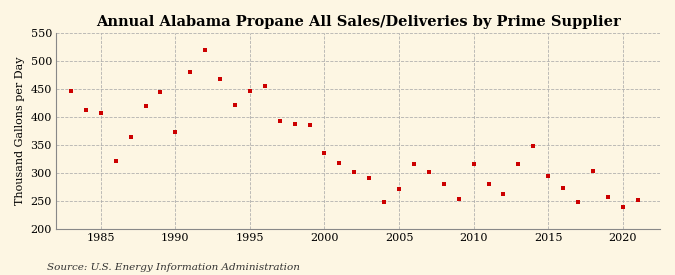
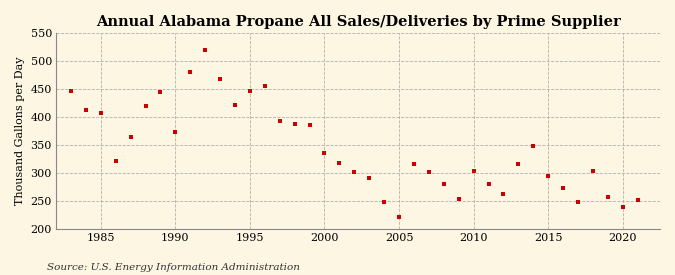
2005: 272 -> 222
2010: 316 -> 304
